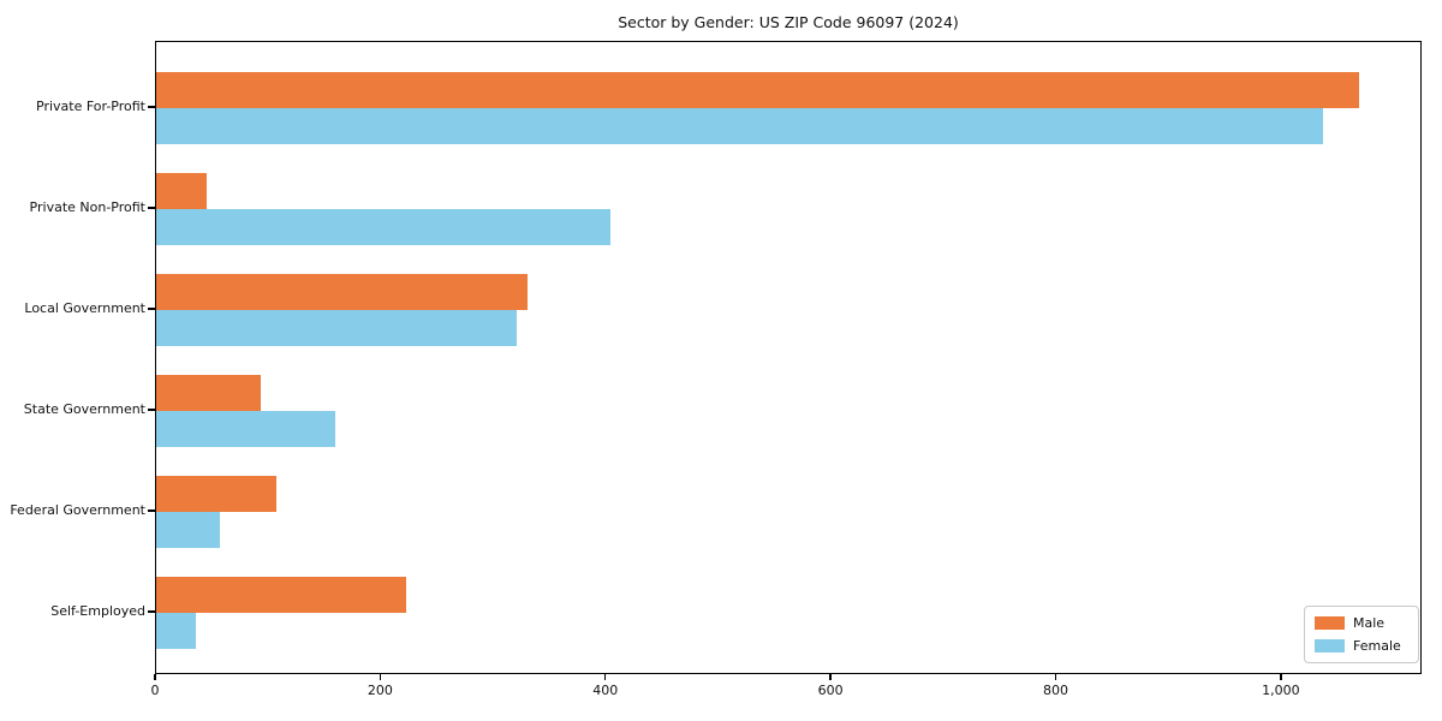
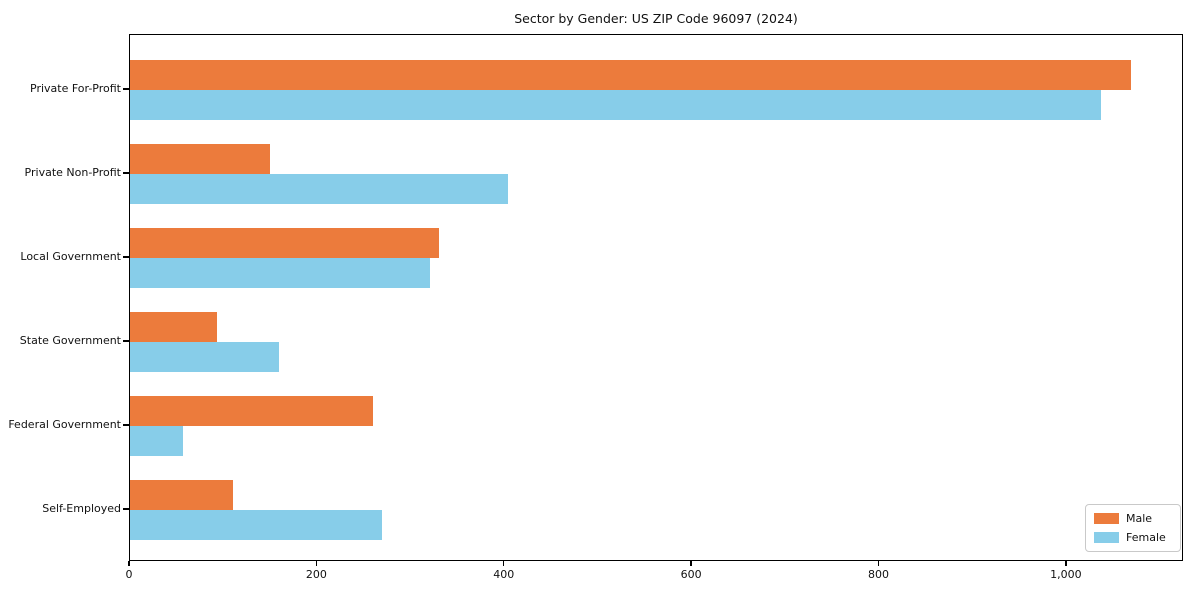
Male/Private Non-Profit: 40 -> 150
Male/Federal Government: 110 -> 260
Male/Self-Employed: 220 -> 110
Female/Self-Employed: 40 -> 270
